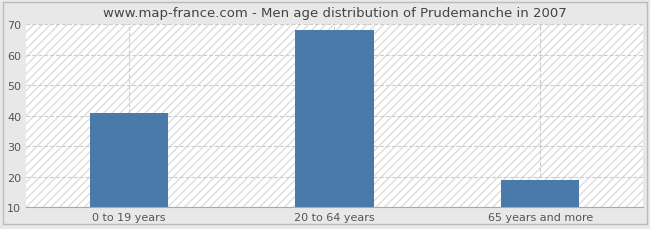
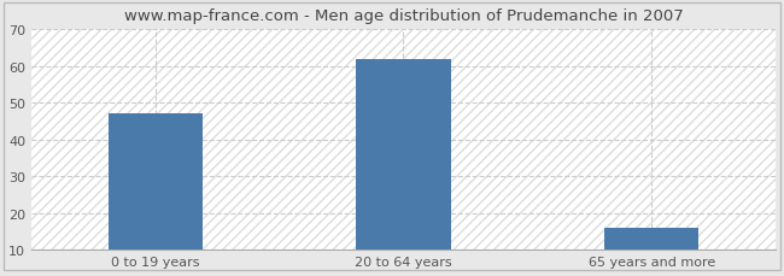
0 to 19 years: 41 -> 47
20 to 64 years: 68 -> 62
65 years and more: 19 -> 16
